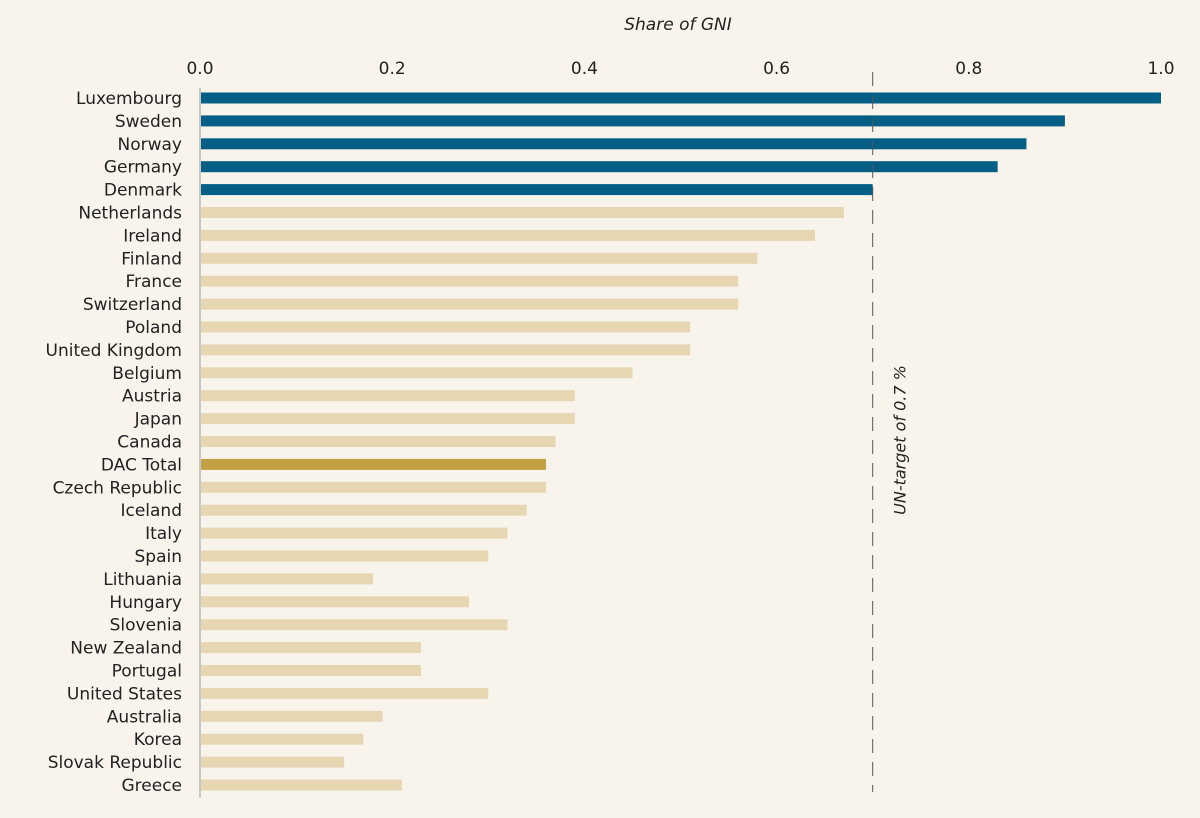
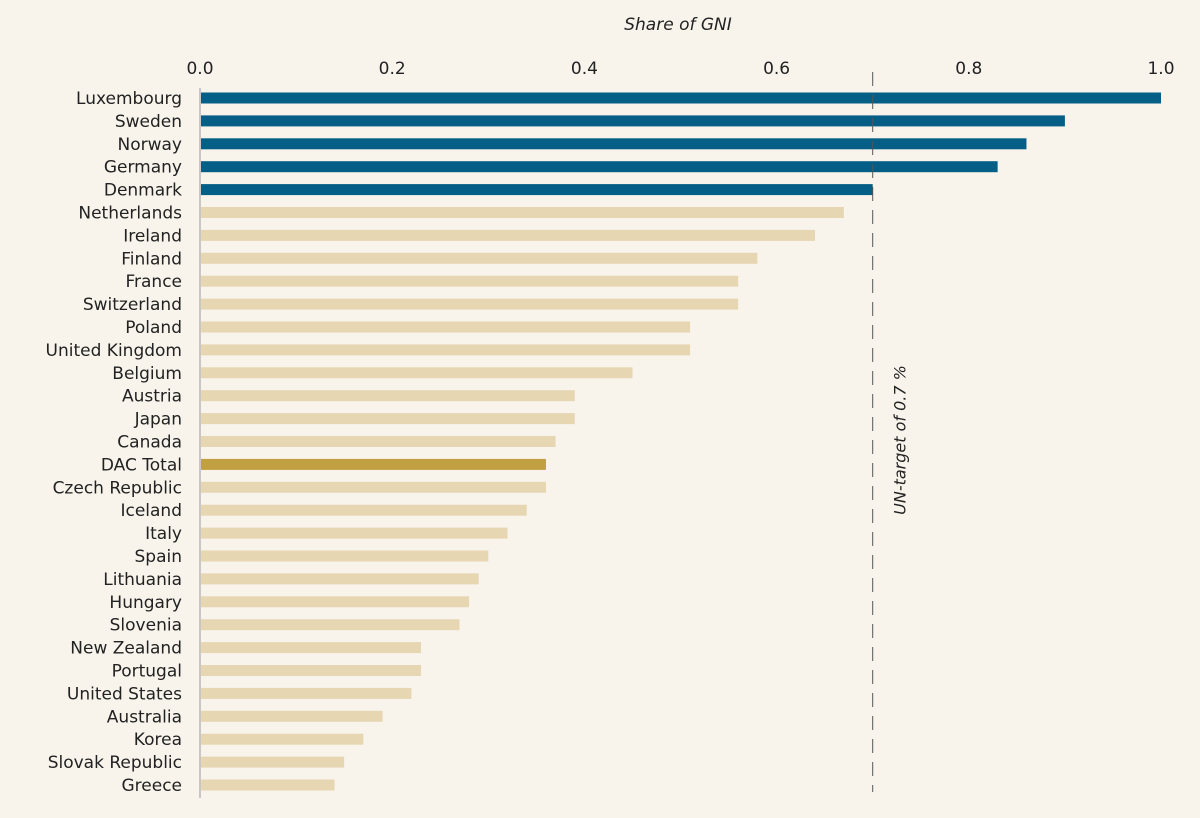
Lithuania: 0.18 -> 0.29
Slovenia: 0.32 -> 0.27
United States: 0.30 -> 0.22
Greece: 0.21 -> 0.14
